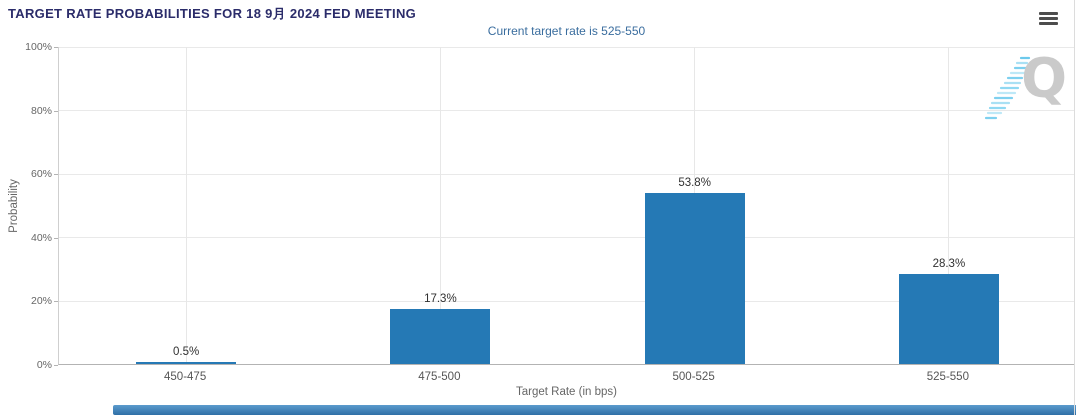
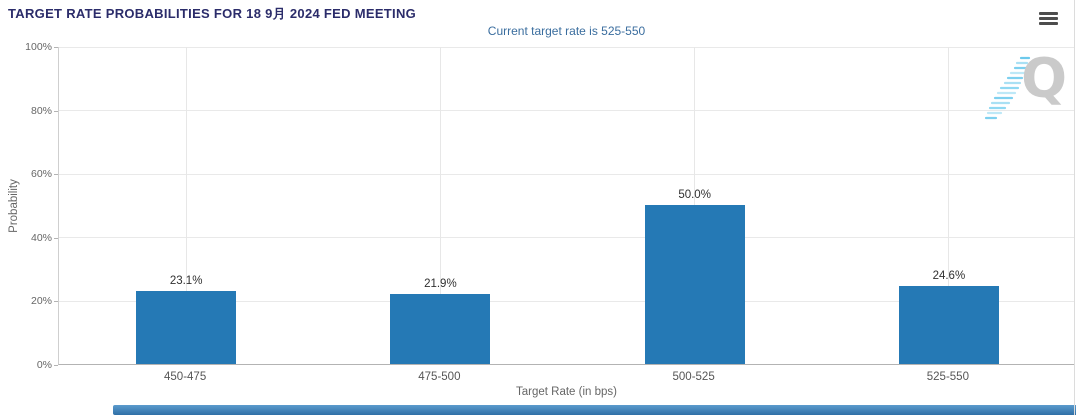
450-475: 0.5% -> 23.1%
475-500: 17.3% -> 21.9%
500-525: 53.8% -> 50.0%
525-550: 28.3% -> 24.6%
